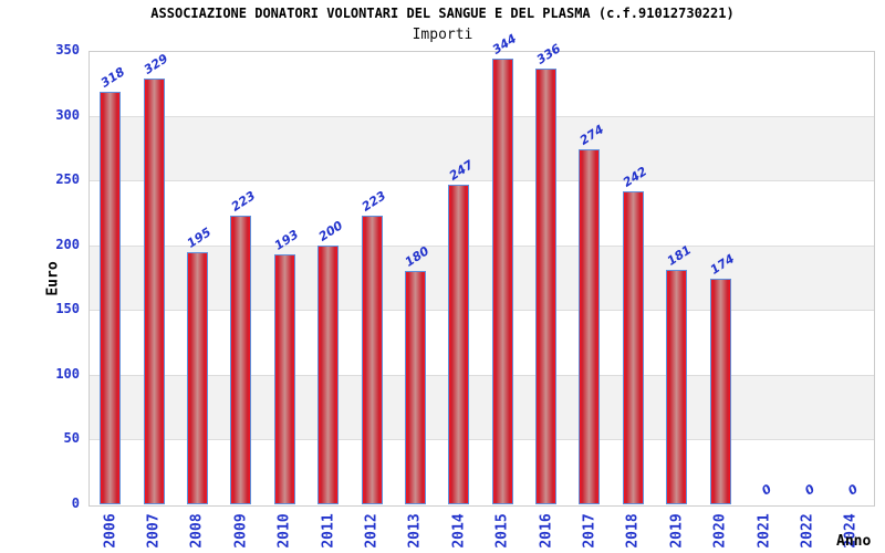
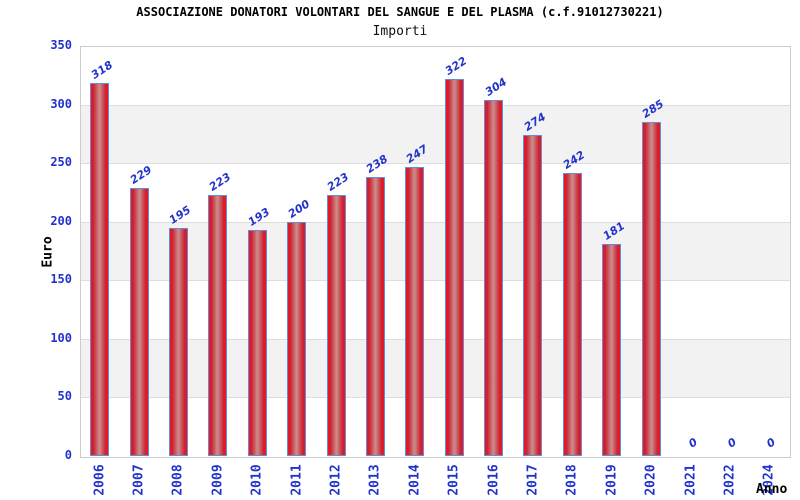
2007: 329 -> 229
2013: 180 -> 238
2015: 344 -> 322
2016: 336 -> 304
2020: 174 -> 285
